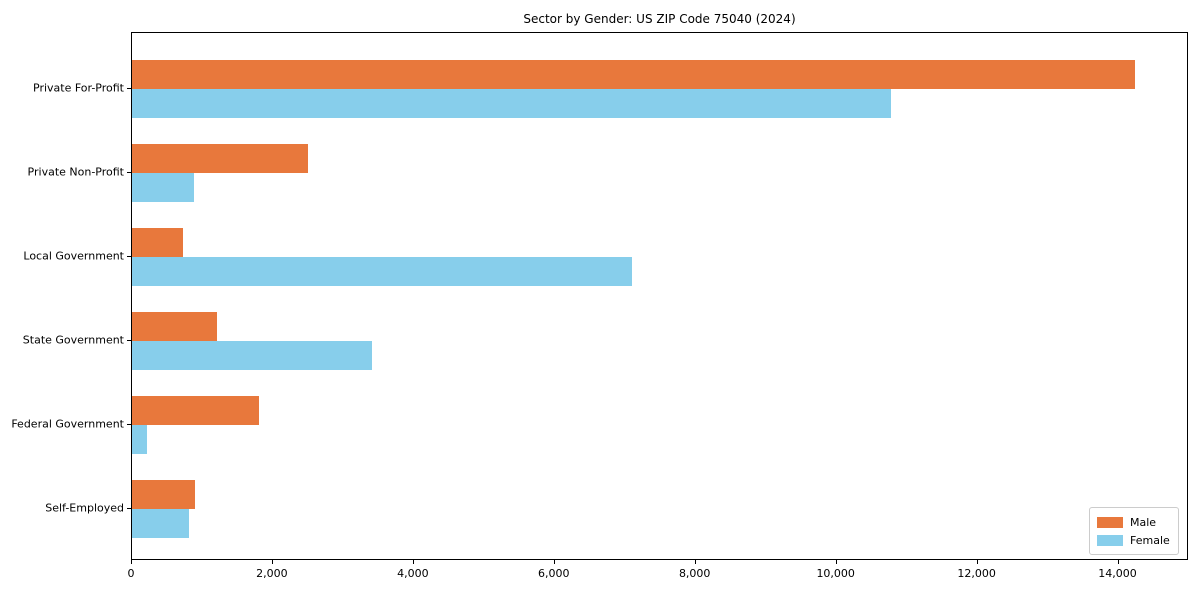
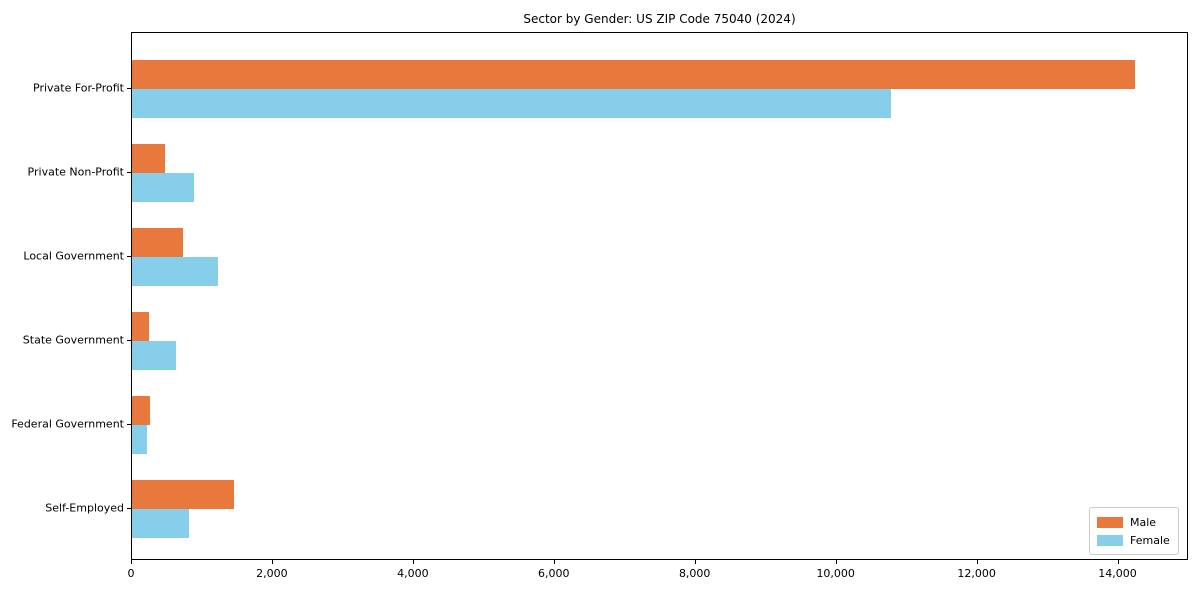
Male/Private Non-Profit: 2500 -> 500
Female/Local Government: 7100 -> 1200
Male/State Government: 1200 -> 200
Female/State Government: 3400 -> 600
Male/Federal Government: 1800 -> 300
Male/Self-Employed: 900 -> 1400
